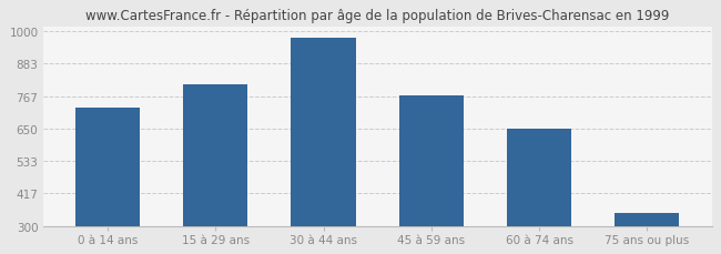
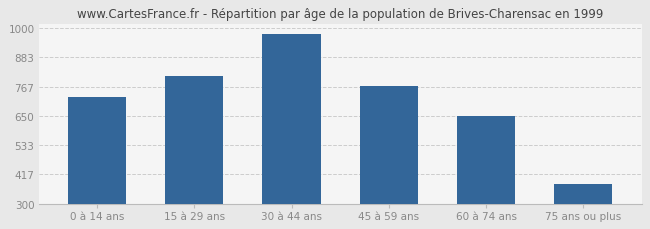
75 ans ou plus: 345 -> 380
